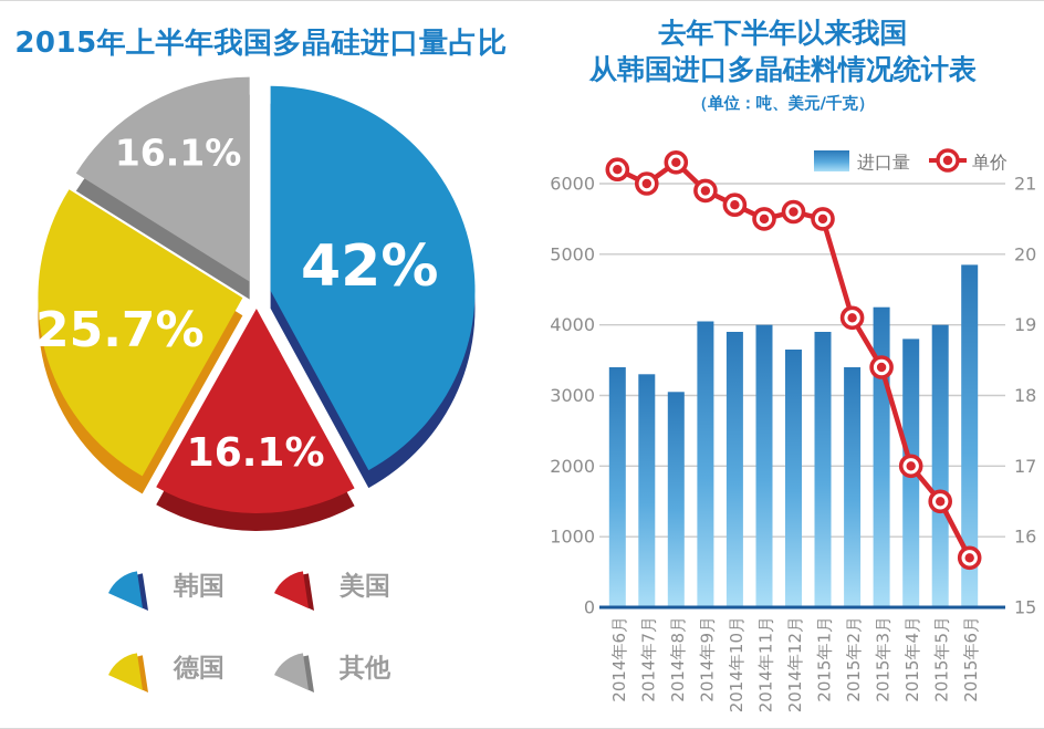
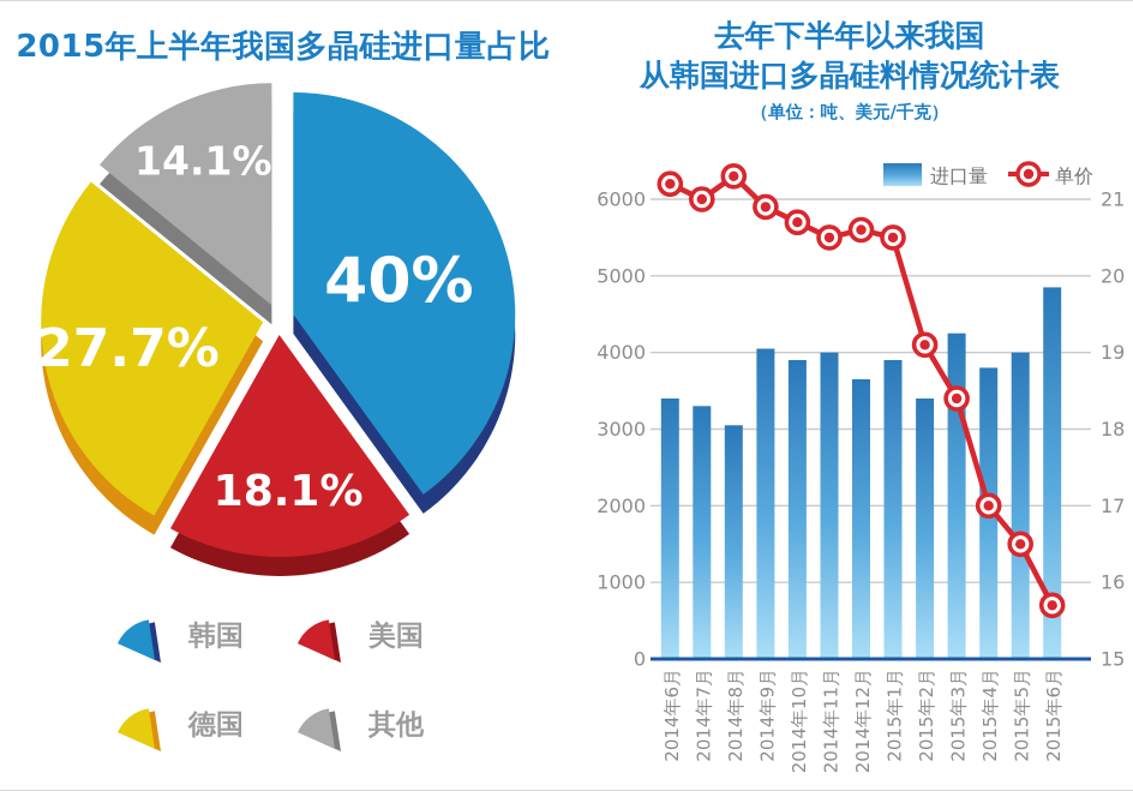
2015年上半年我国多晶硅进口量占比/韩国: 42% -> 40%
2015年上半年我国多晶硅进口量占比/美国: 16.1% -> 18.1%
2015年上半年我国多晶硅进口量占比/德国: 25.7% -> 27.7%
2015年上半年我国多晶硅进口量占比/其他: 16.1% -> 14.1%
